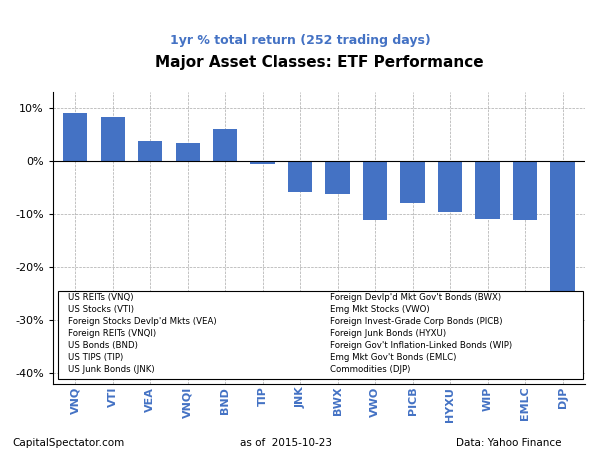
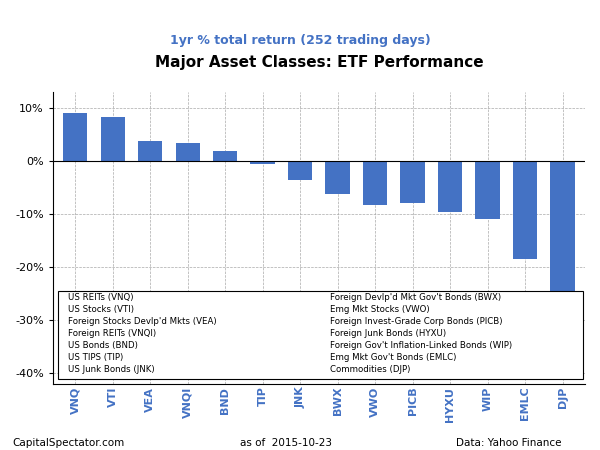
BND: 6.2% -> 2.0%
JNK: -5.8% -> -3.5%
VWO: -11.0% -> -8.2%
EMLC: -11.0% -> -18.5%
